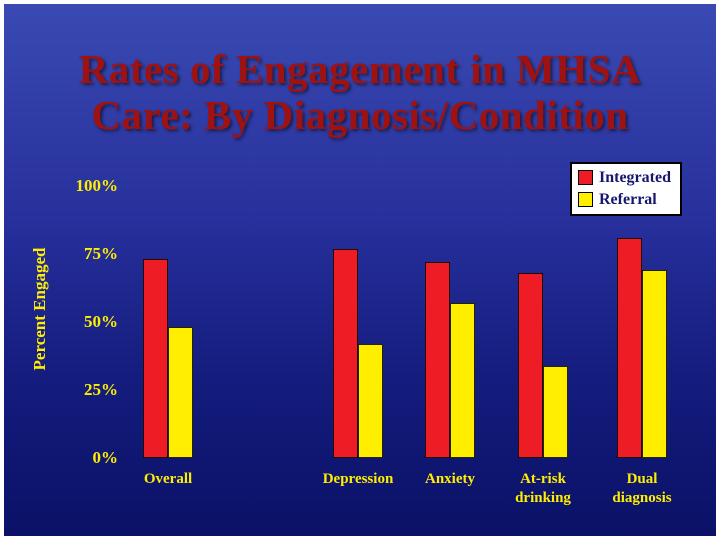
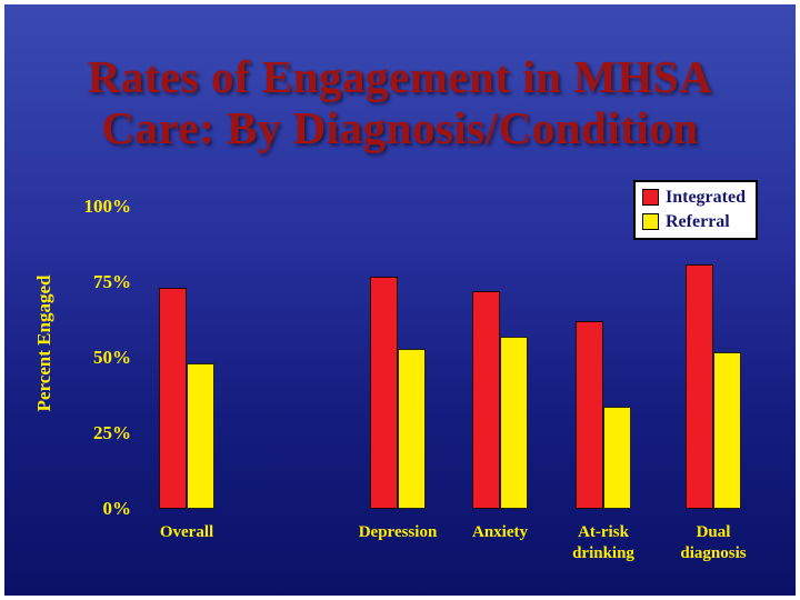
Referral/Depression: 42% -> 53%
Integrated/At-risk drinking: 68% -> 62%
Referral/Dual diagnosis: 69% -> 52%
